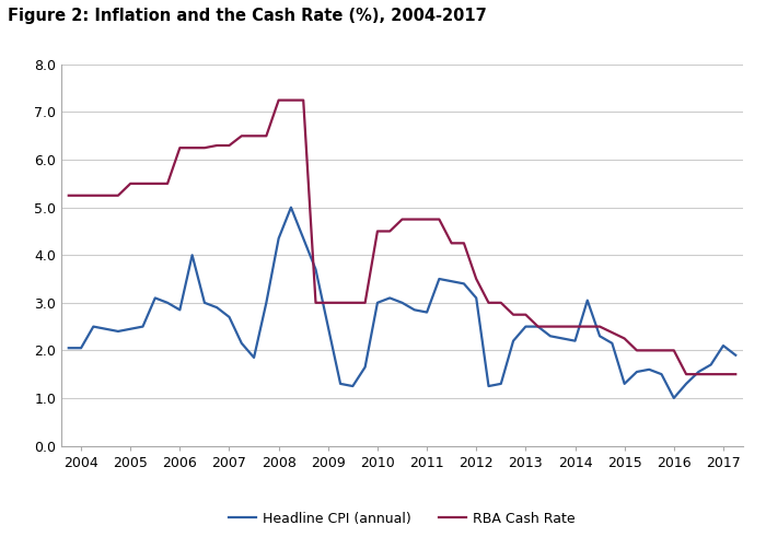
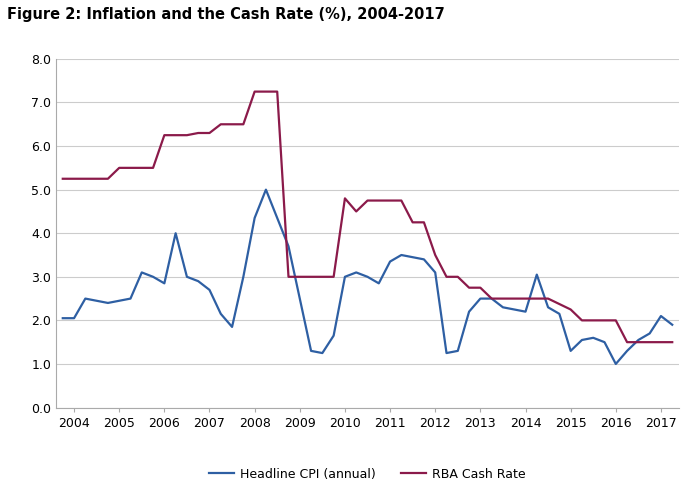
RBA Cash Rate/2010: 4.50 -> 4.80
Headline CPI (annual)/2011: 2.80 -> 3.35
